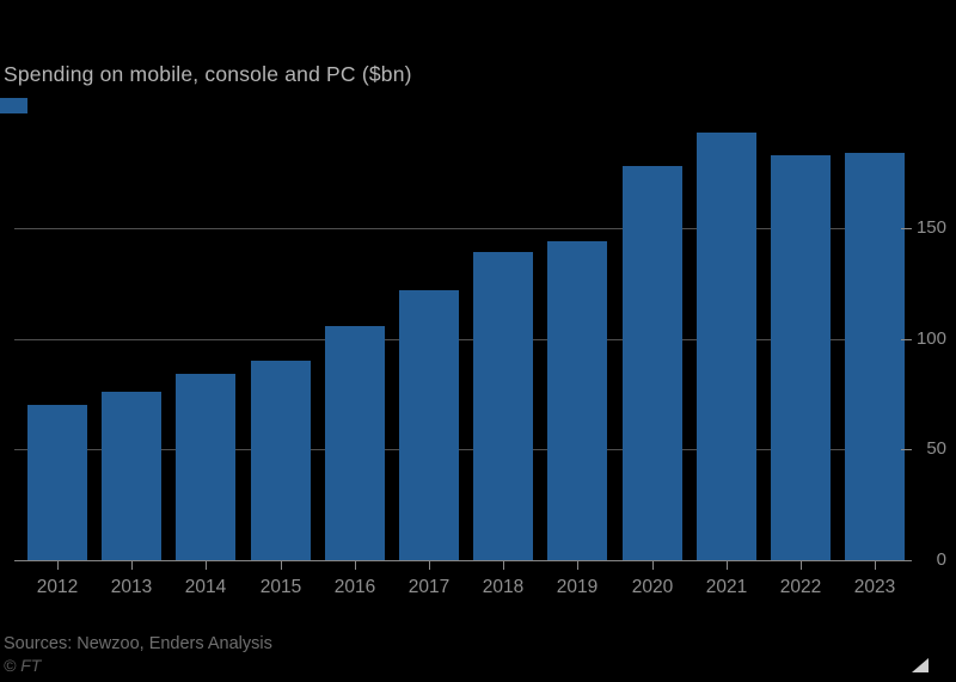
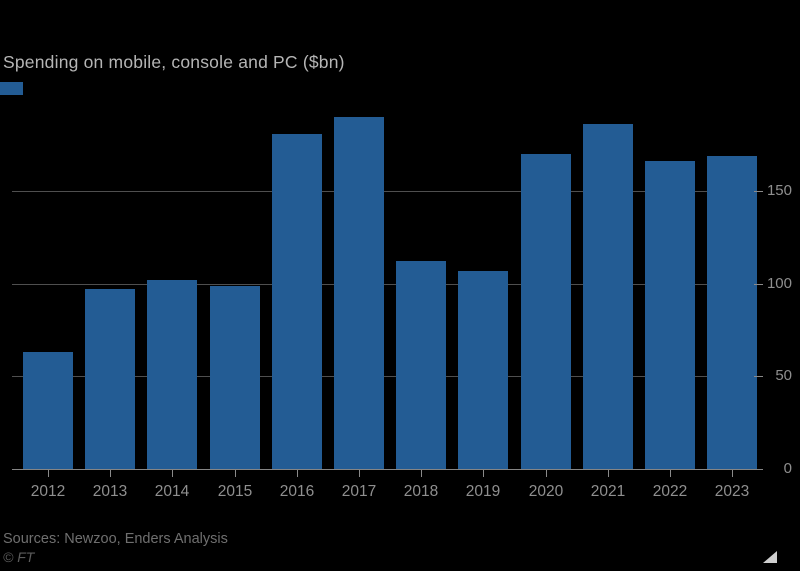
2012: 70 -> 63
2013: 76 -> 97
2014: 84 -> 102
2015: 90 -> 99
2016: 106 -> 181
2017: 122 -> 190
2018: 139 -> 112
2019: 144 -> 107
2020: 178 -> 170
2021: 193 -> 186
2022: 183 -> 166
2023: 184 -> 169
